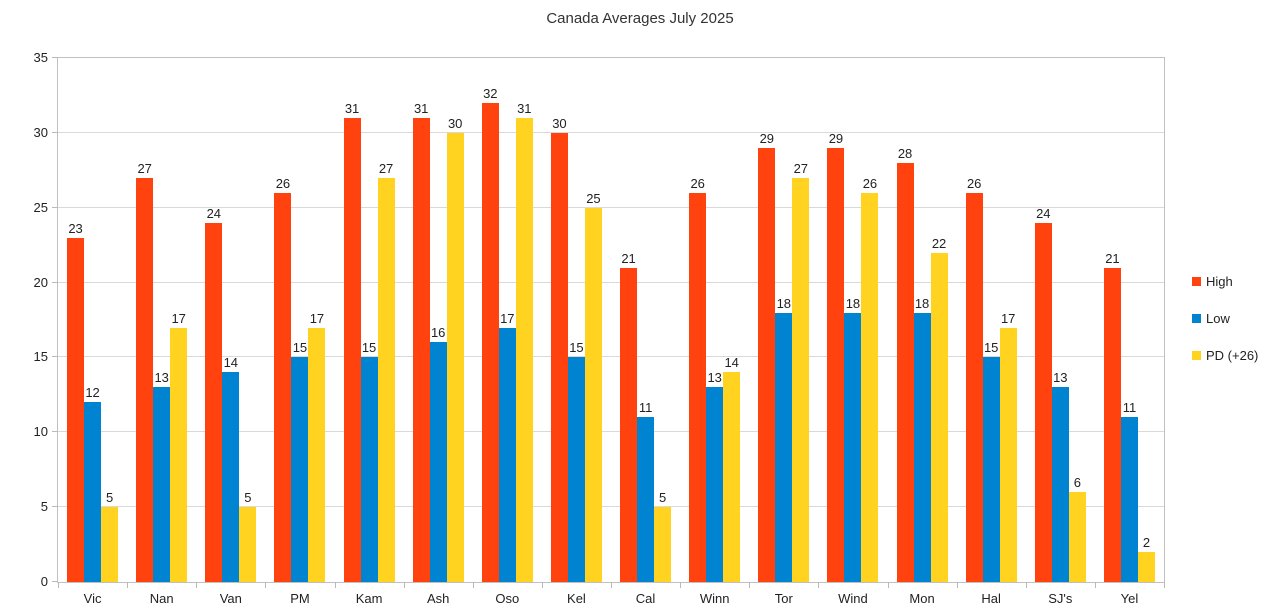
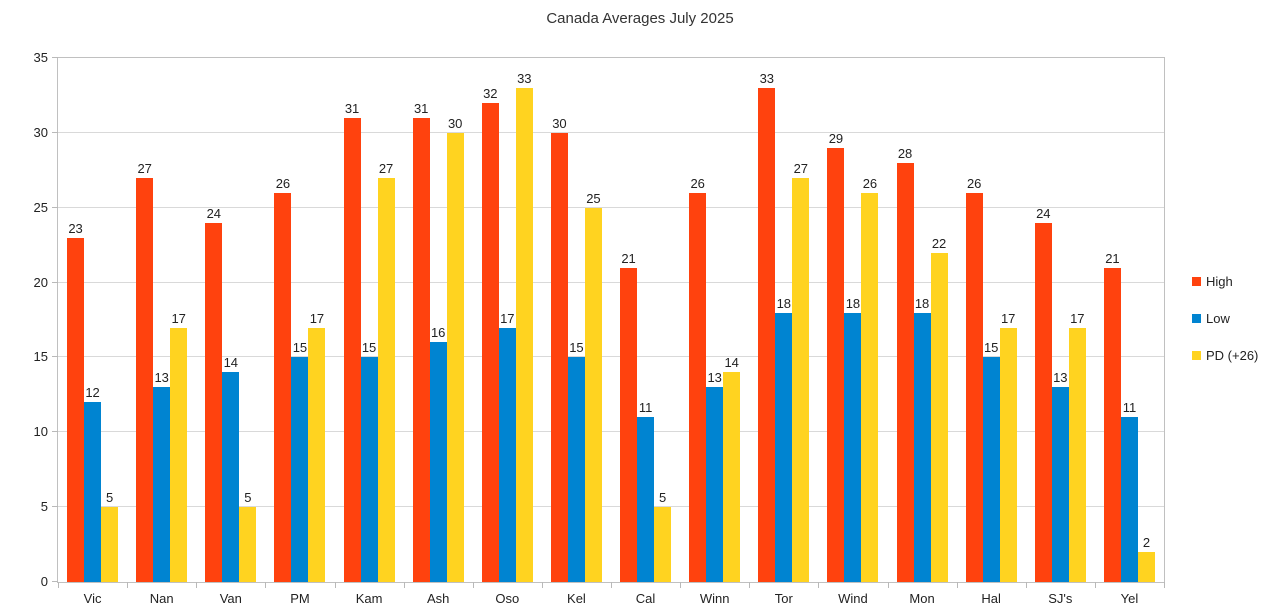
PD (+26)/Oso: 31 -> 33
High/Tor: 29 -> 33
PD (+26)/SJ's: 6 -> 17
